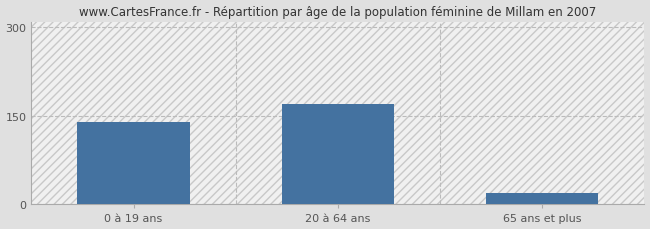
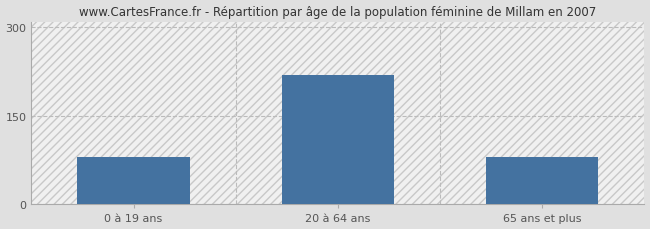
0 à 19 ans: 140 -> 80
20 à 64 ans: 170 -> 220
65 ans et plus: 20 -> 80
